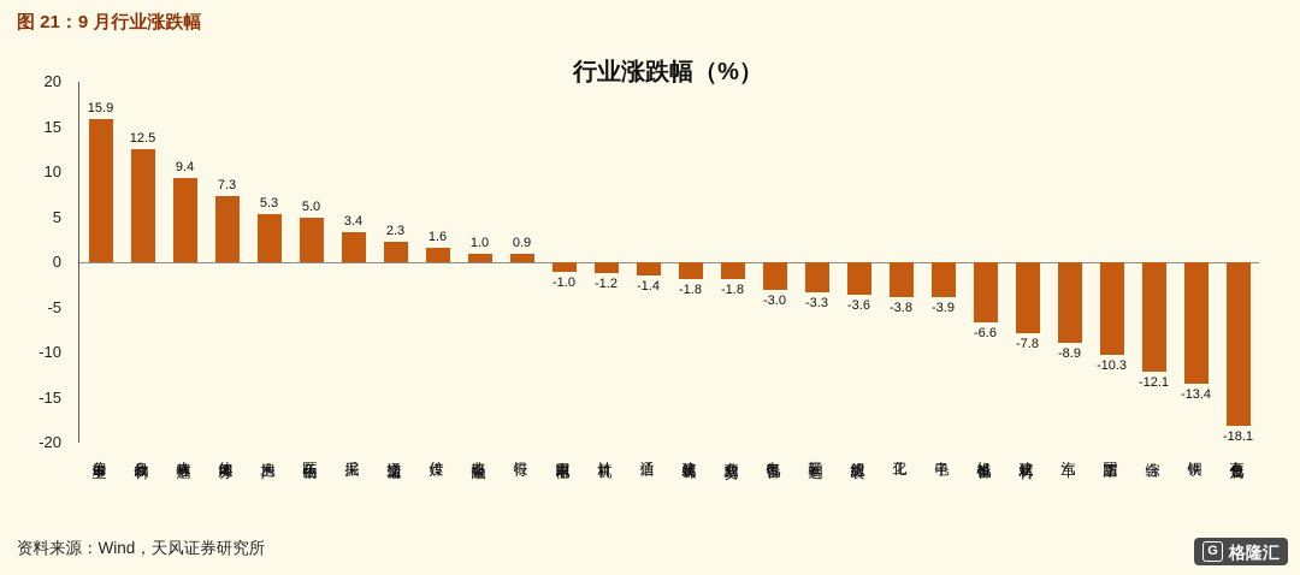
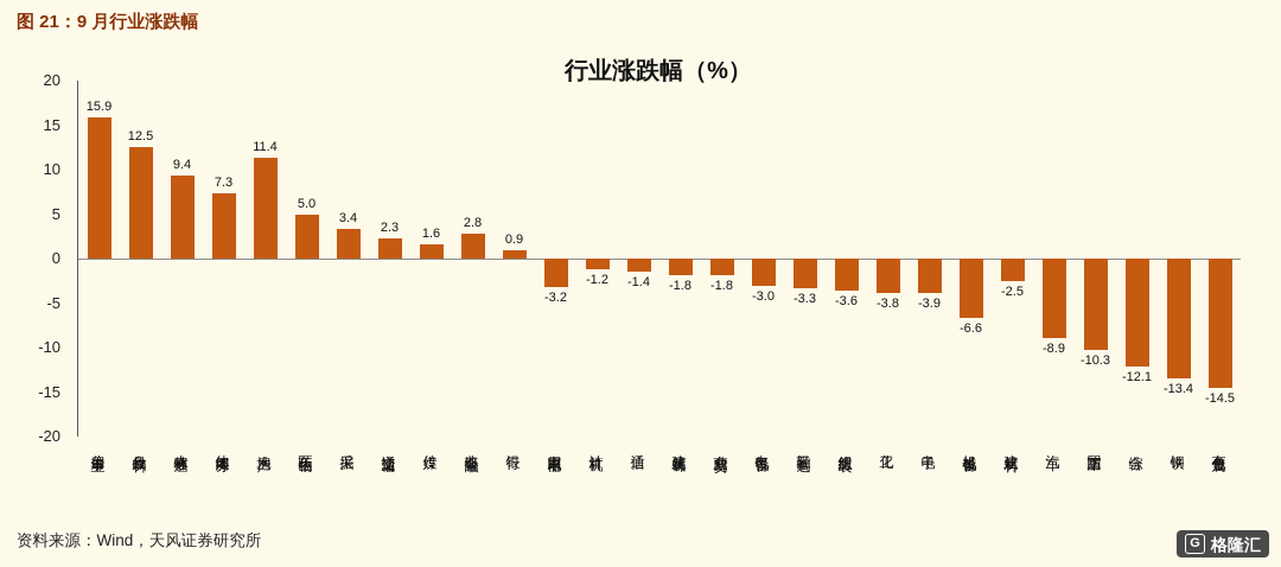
房地产: 5.3 -> 11.4
非银金融: 1.0 -> 2.8
家用电器: -1.0 -> -3.2
建筑材料: -7.8 -> -2.5
有色金属: -18.1 -> -14.5
